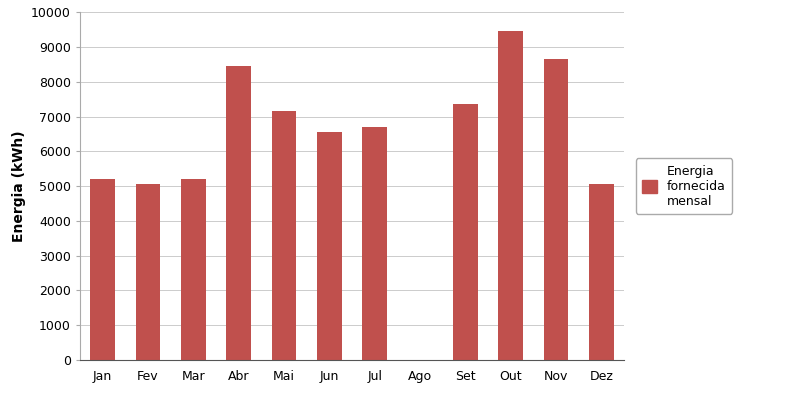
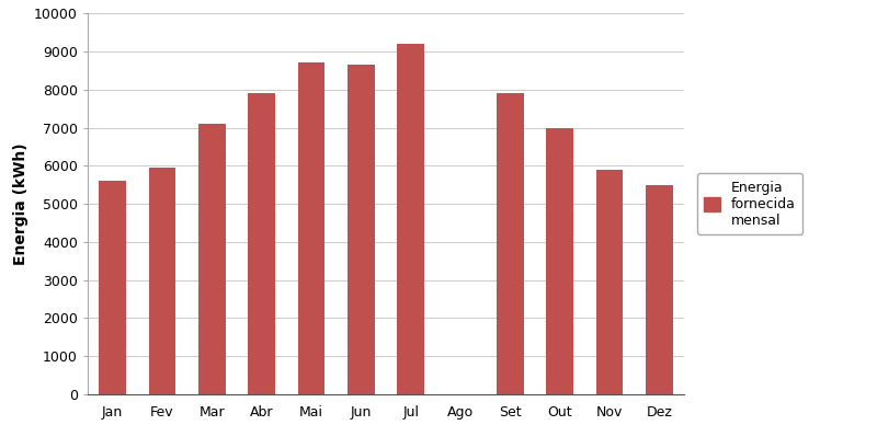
Jan: 5200 -> 5600
Fev: 5050 -> 5950
Mar: 5200 -> 7100
Abr: 8450 -> 7900
Mai: 7150 -> 8700
Jun: 6550 -> 8650
Jul: 6700 -> 9200
Set: 7350 -> 7900
Out: 9450 -> 7000
Nov: 8650 -> 5900
Dez: 5050 -> 5500
